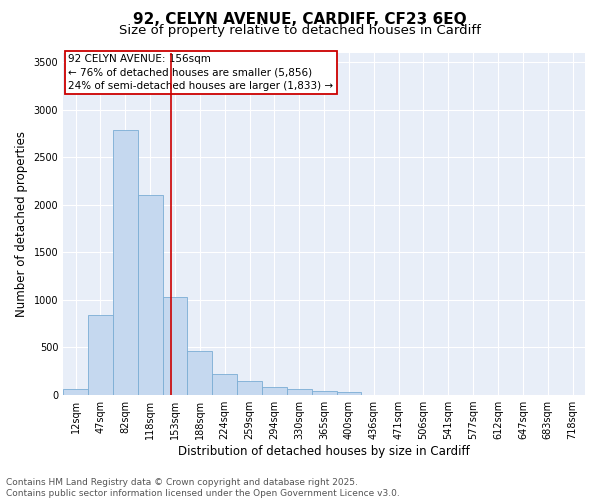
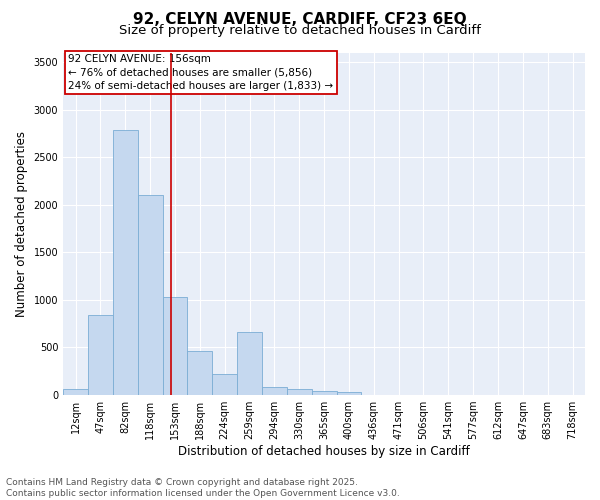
259sqm: 140 -> 660
